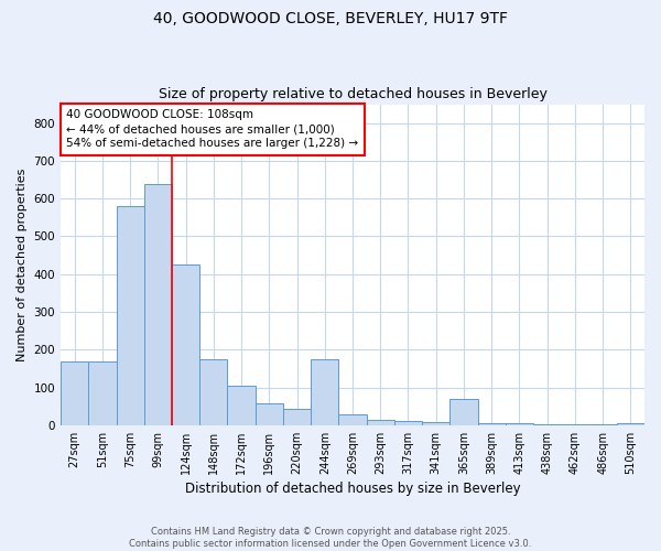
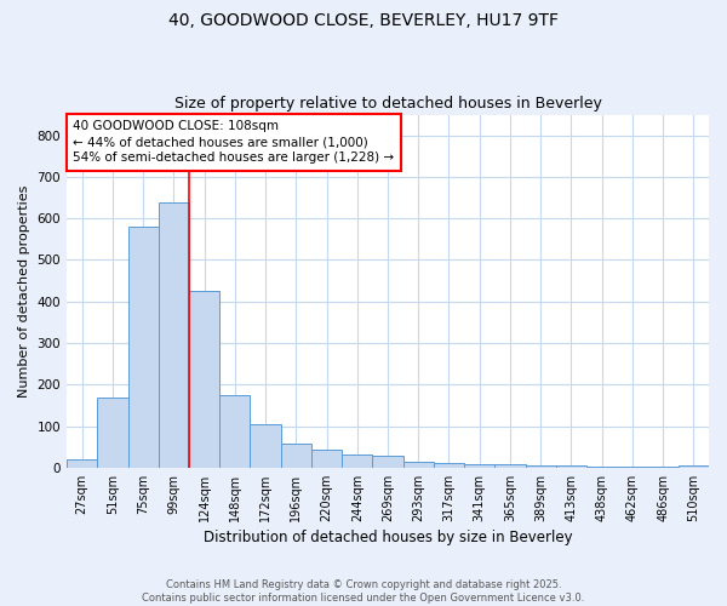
27sqm: 170 -> 20
244sqm: 175 -> 33
365sqm: 70 -> 7
